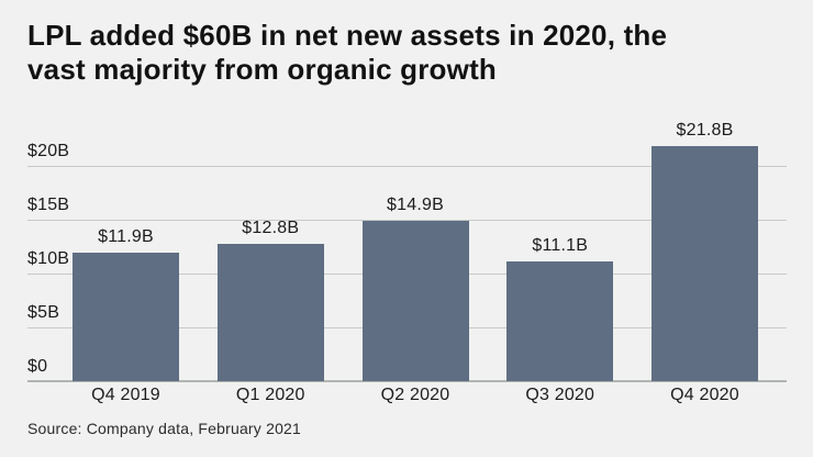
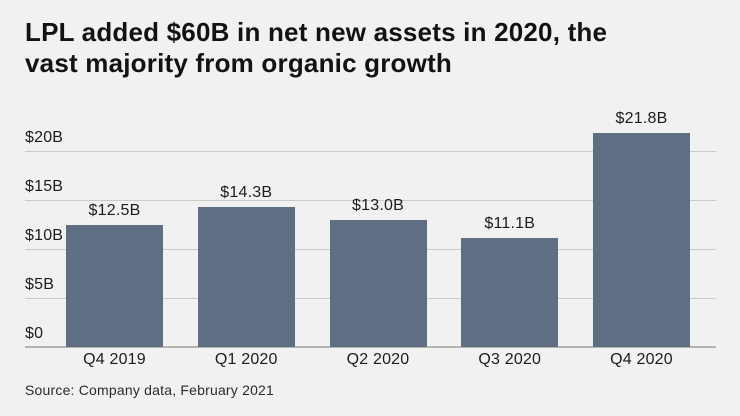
Q4 2019: $11.9B -> $12.5B
Q1 2020: $12.8B -> $14.3B
Q2 2020: $14.9B -> $13.0B
